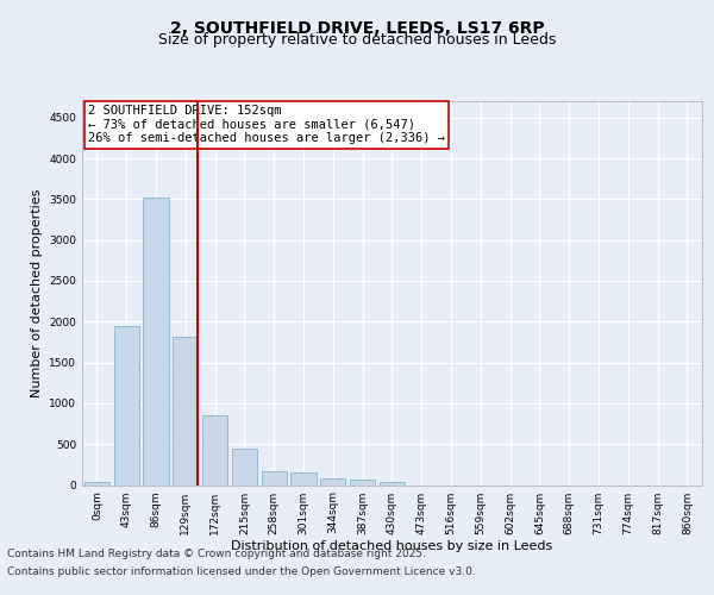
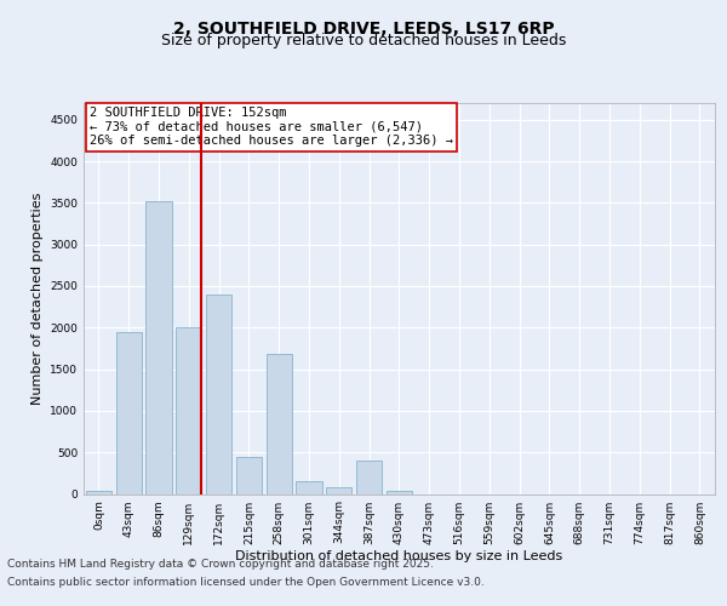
129sqm: 1810 -> 2000
172sqm: 850 -> 2400
258sqm: 160 -> 1680
387sqm: 60 -> 400
